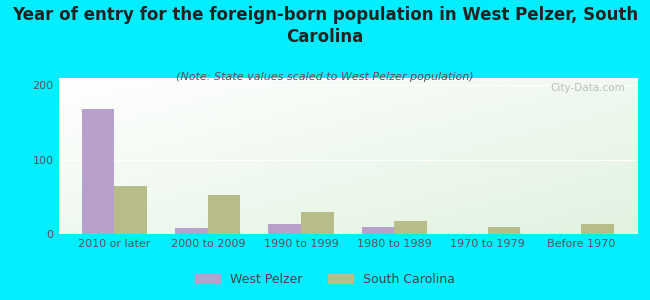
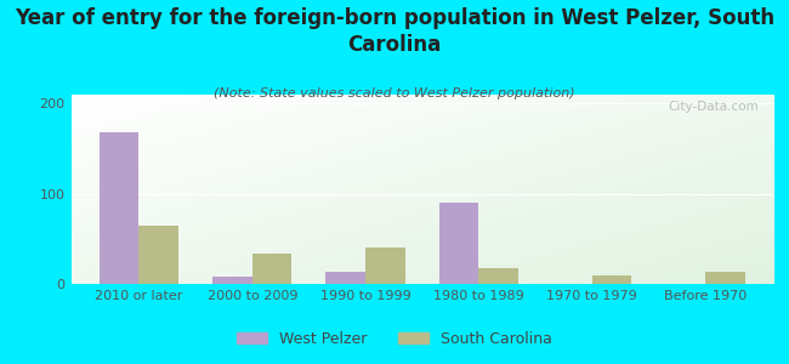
South Carolina/2000 to 2009: 52 -> 34
South Carolina/1990 to 1999: 30 -> 40
West Pelzer/1980 to 1989: 9 -> 90
